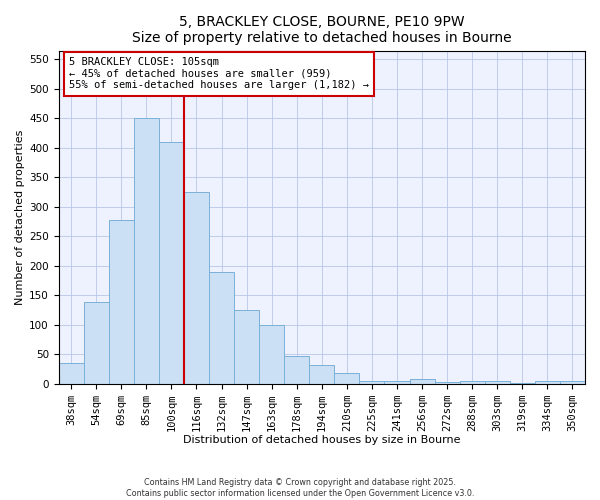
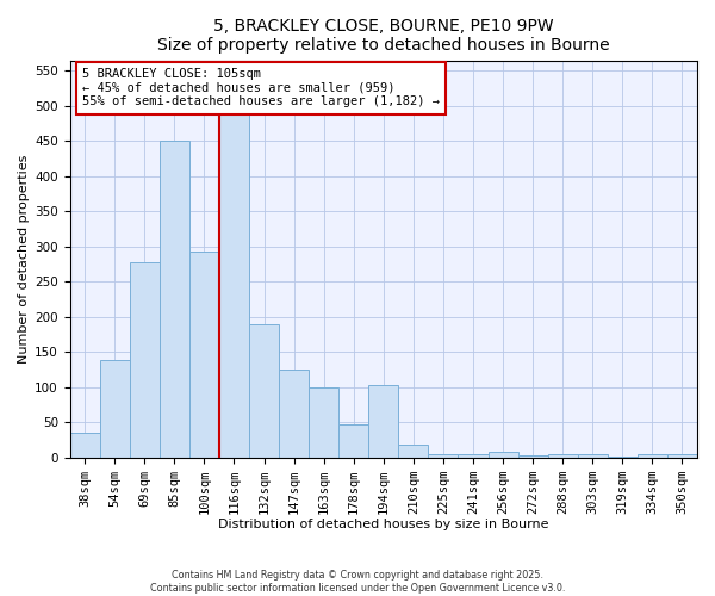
100sqm: 410 -> 292
116sqm: 325 -> 488
194sqm: 31 -> 102
